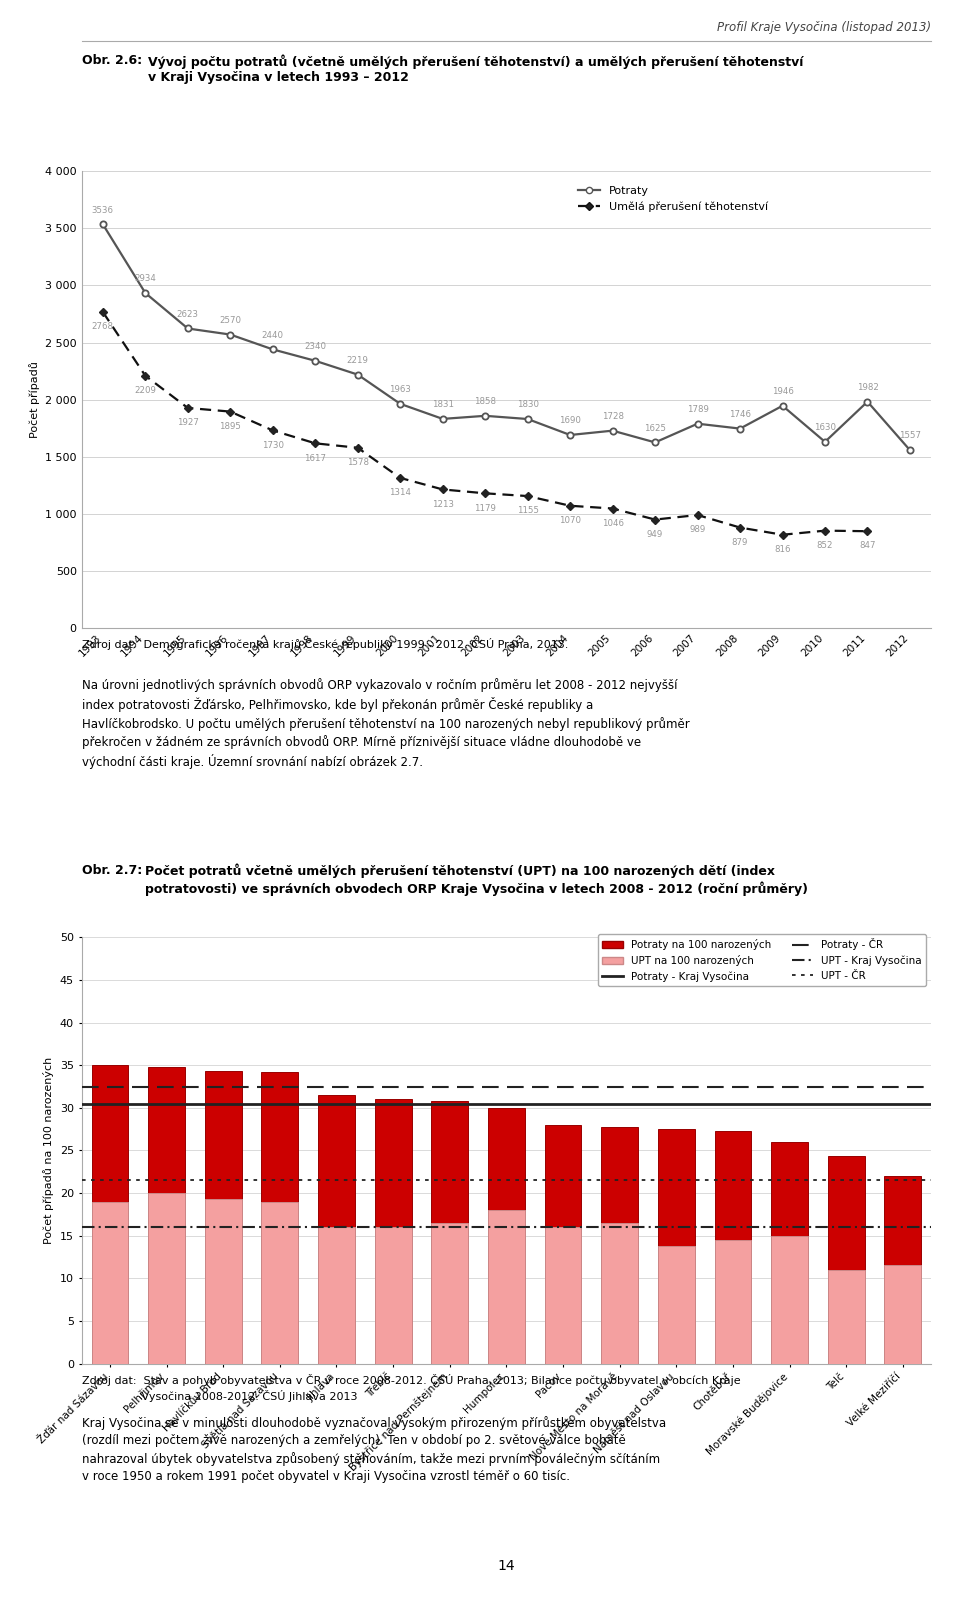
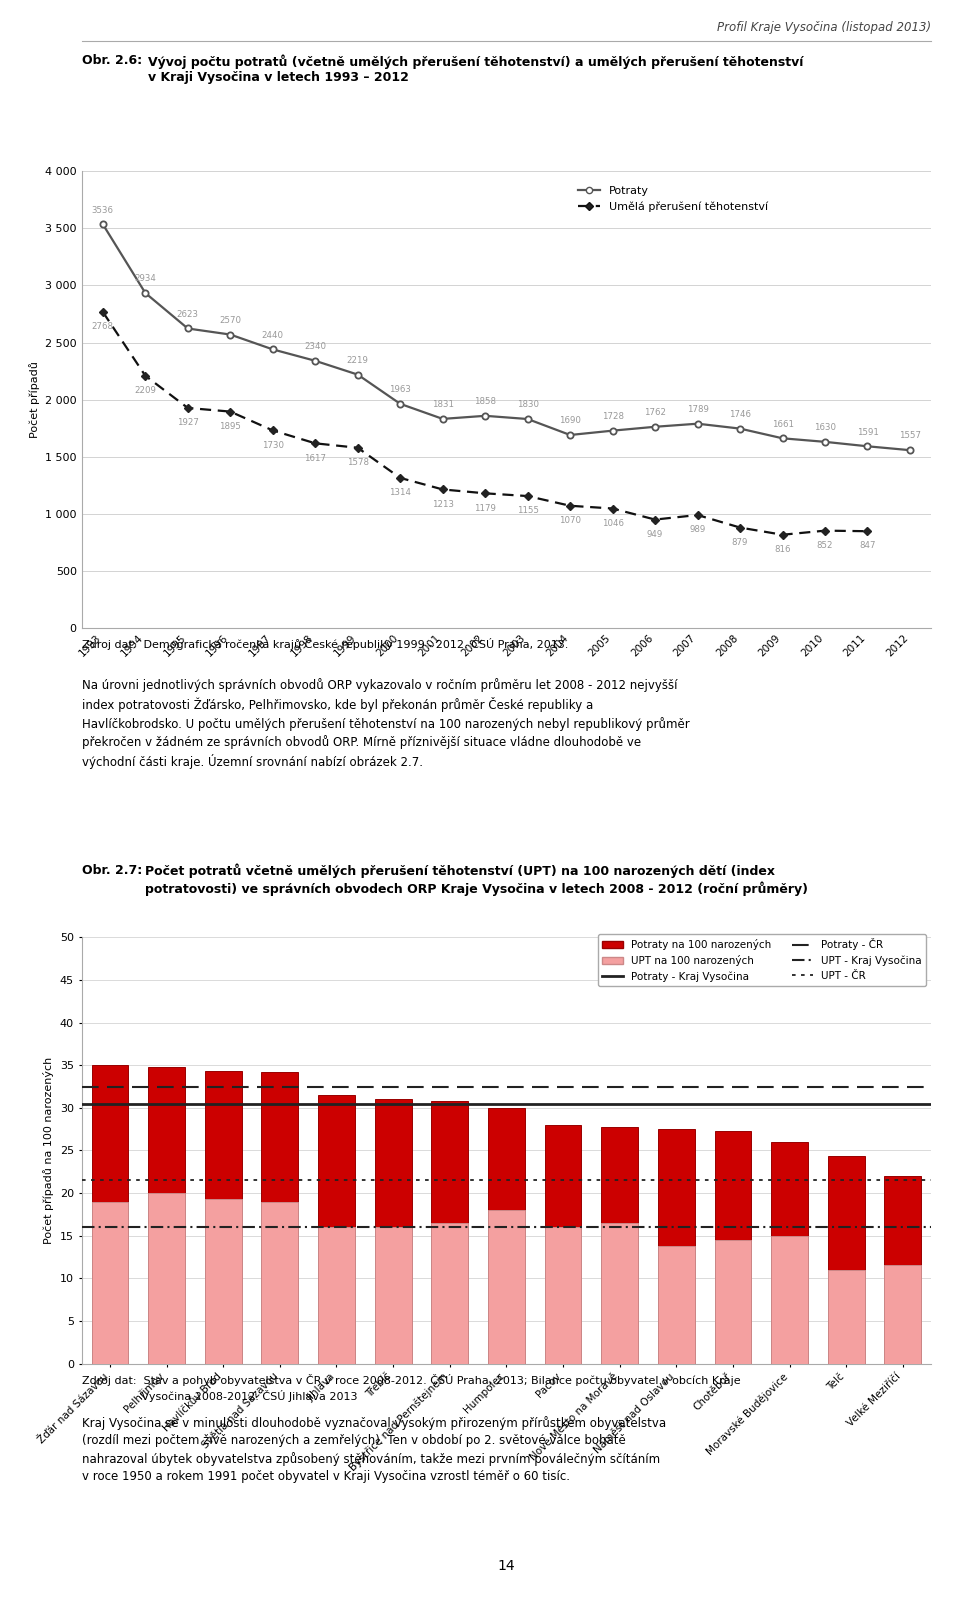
Potraty/2006: 1625 -> 1762
Potraty/2009: 1946 -> 1661
Potraty/2011: 1982 -> 1591
